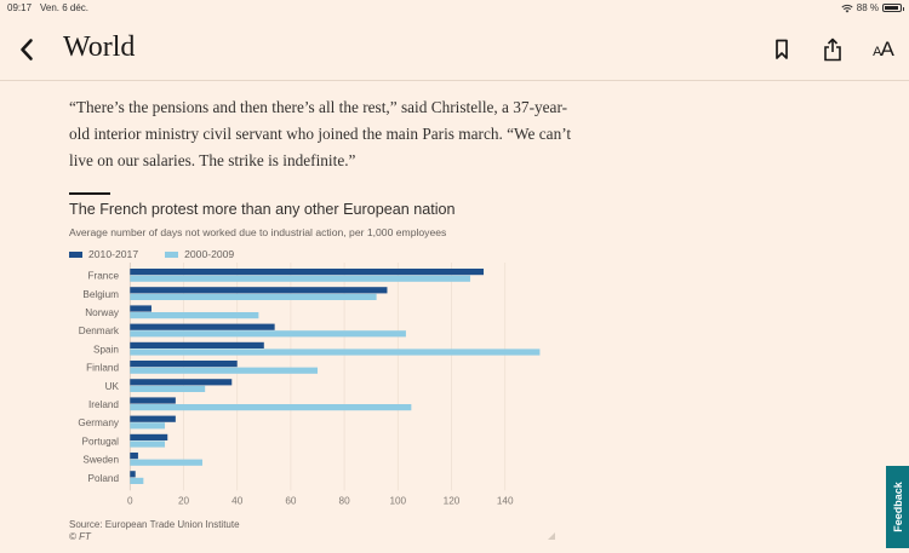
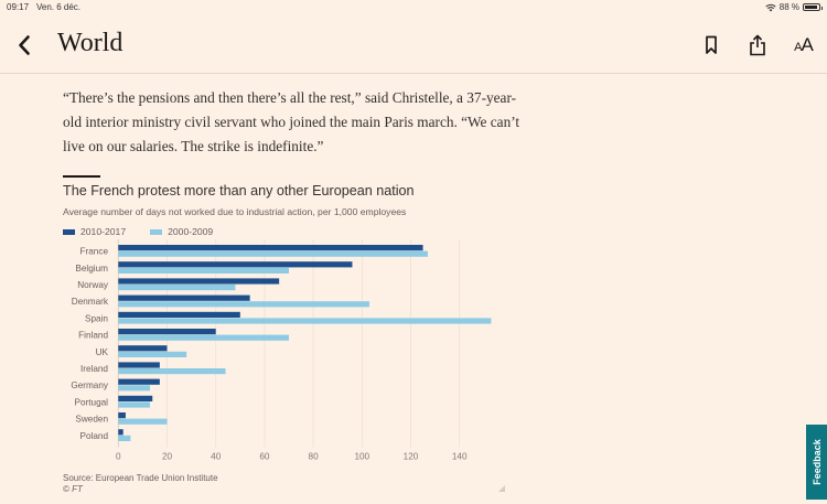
2010-2017/France: 132 -> 125
2000-2009/Belgium: 92 -> 70
2010-2017/Norway: 8 -> 66
2010-2017/UK: 38 -> 20
2000-2009/Ireland: 105 -> 44
2000-2009/Sweden: 27 -> 20
